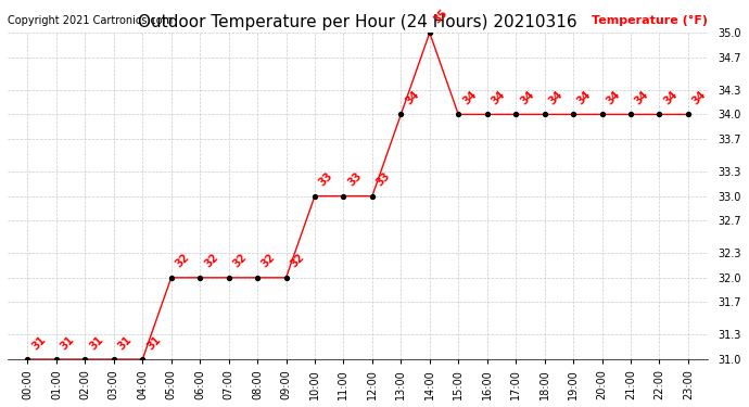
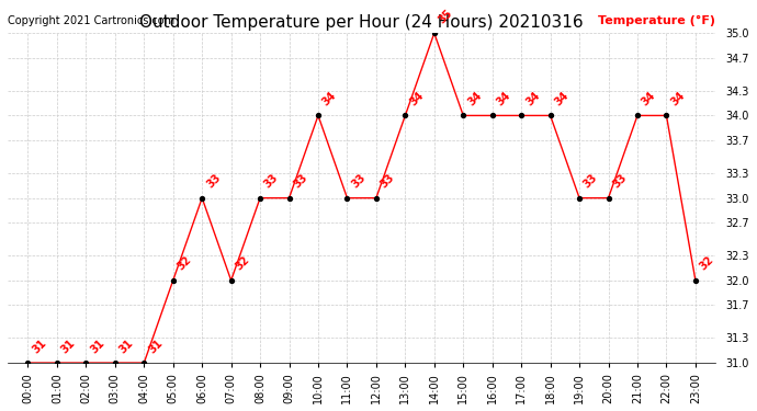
06:00: 32 -> 33
08:00: 32 -> 33
09:00: 32 -> 33
10:00: 33 -> 34
19:00: 34 -> 33
20:00: 34 -> 33
23:00: 34 -> 32
